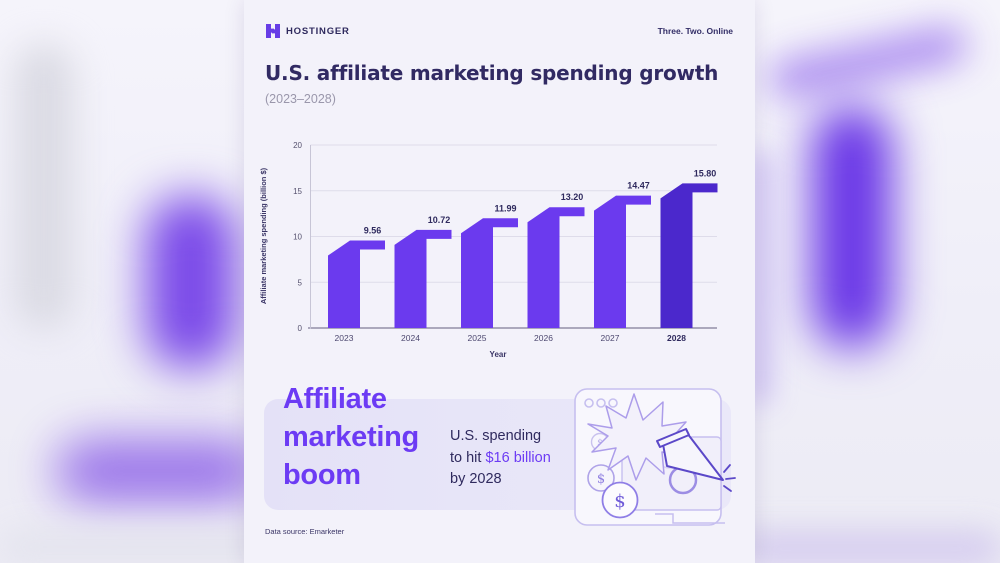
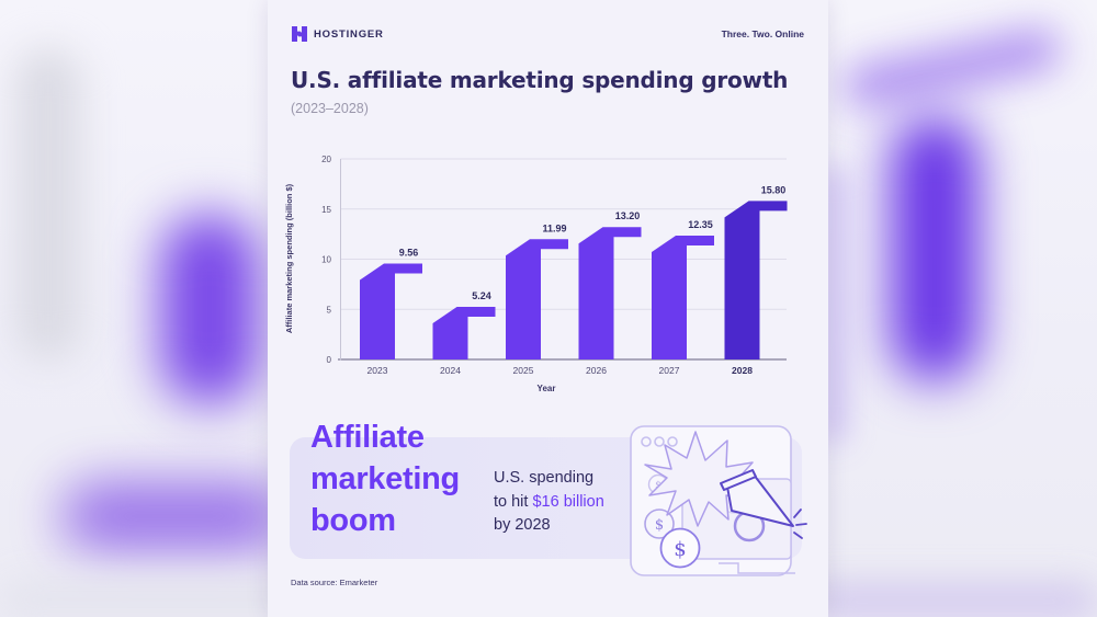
2024: 10.72 -> 5.24
2027: 14.47 -> 12.35
